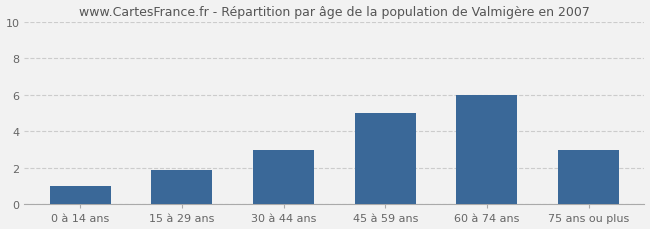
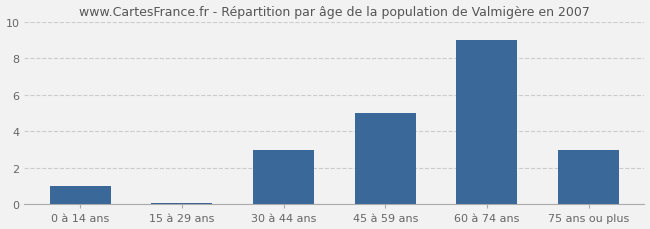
15 à 29 ans: 1.9 -> 0.1
60 à 74 ans: 6.0 -> 9.0
